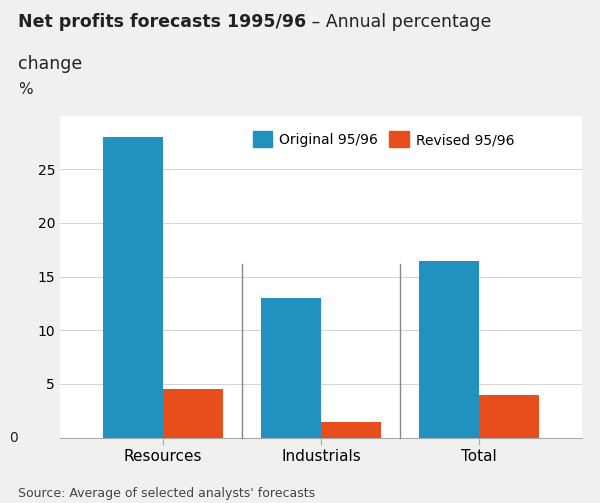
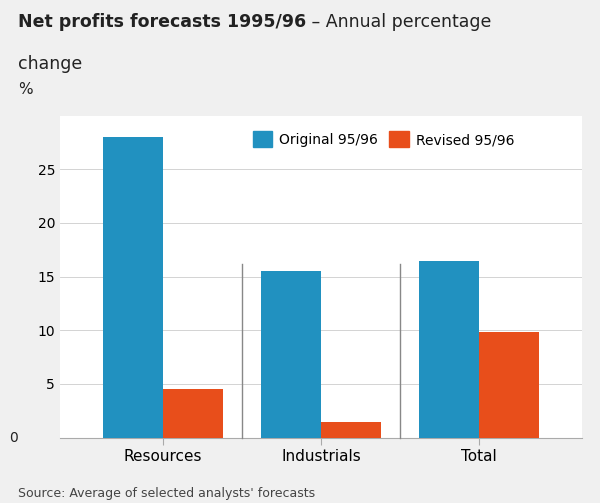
Original 95/96/Industrials: 13.0 -> 15.5
Revised 95/96/Total: 4.0 -> 9.8
